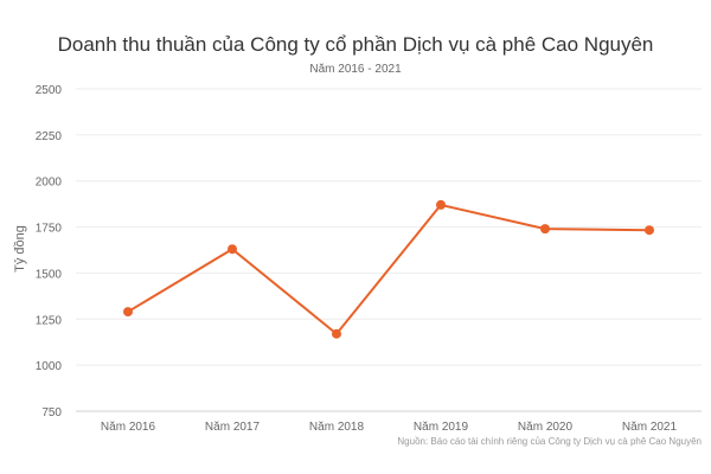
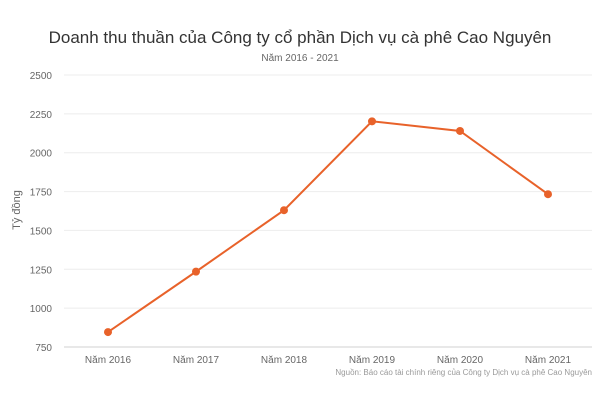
Năm 2016: 1290 -> 850
Năm 2017: 1630 -> 1240
Năm 2018: 1170 -> 1630
Năm 2019: 1870 -> 2200
Năm 2020: 1740 -> 2140
